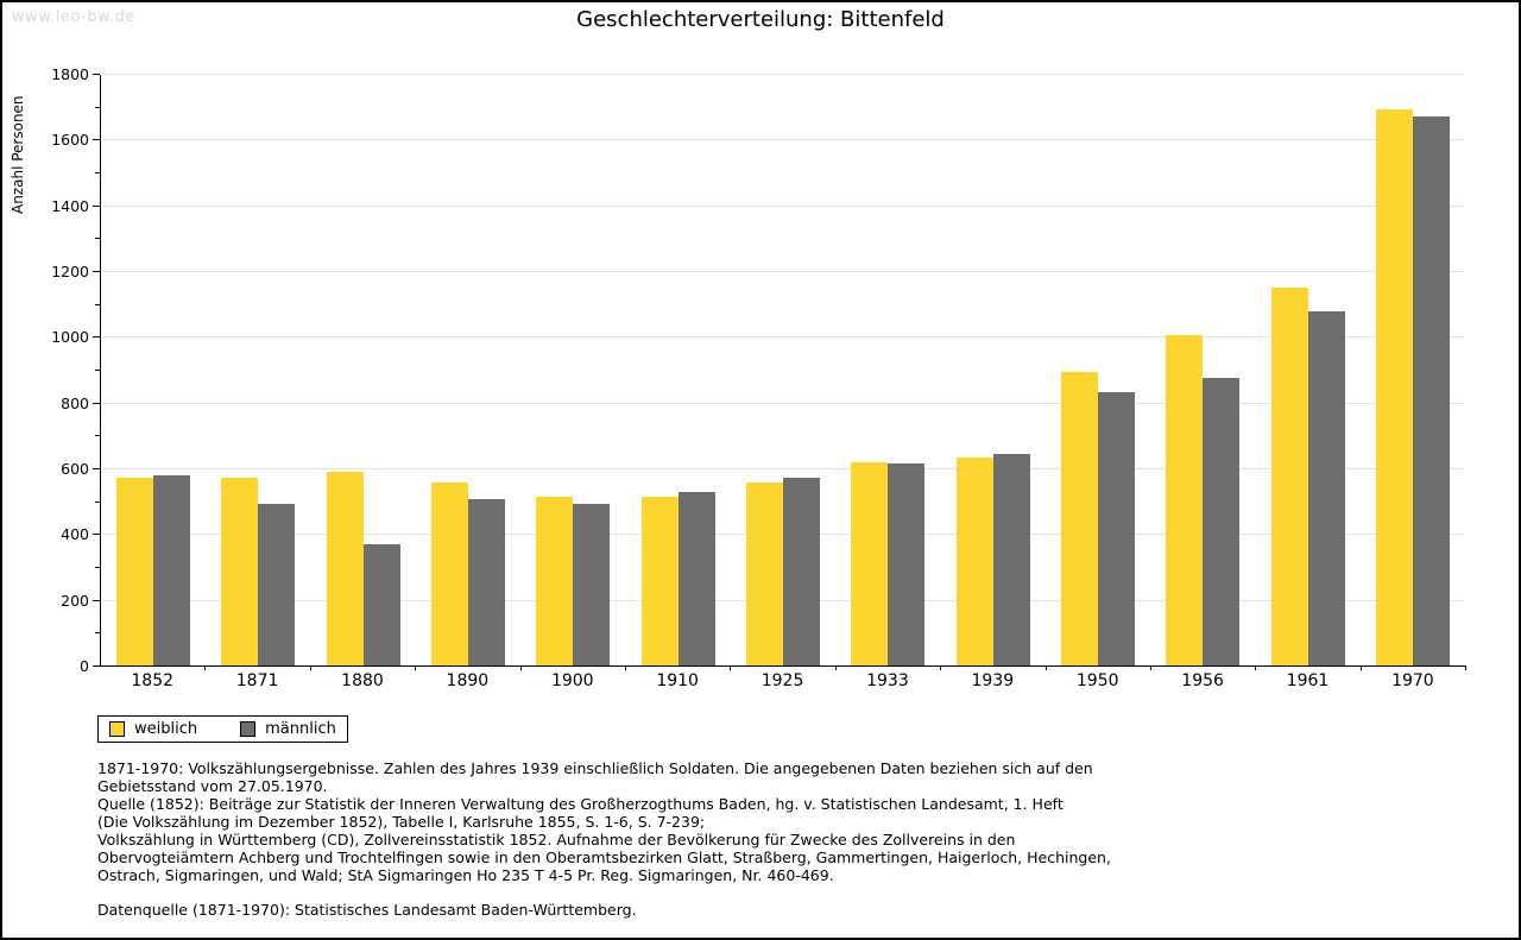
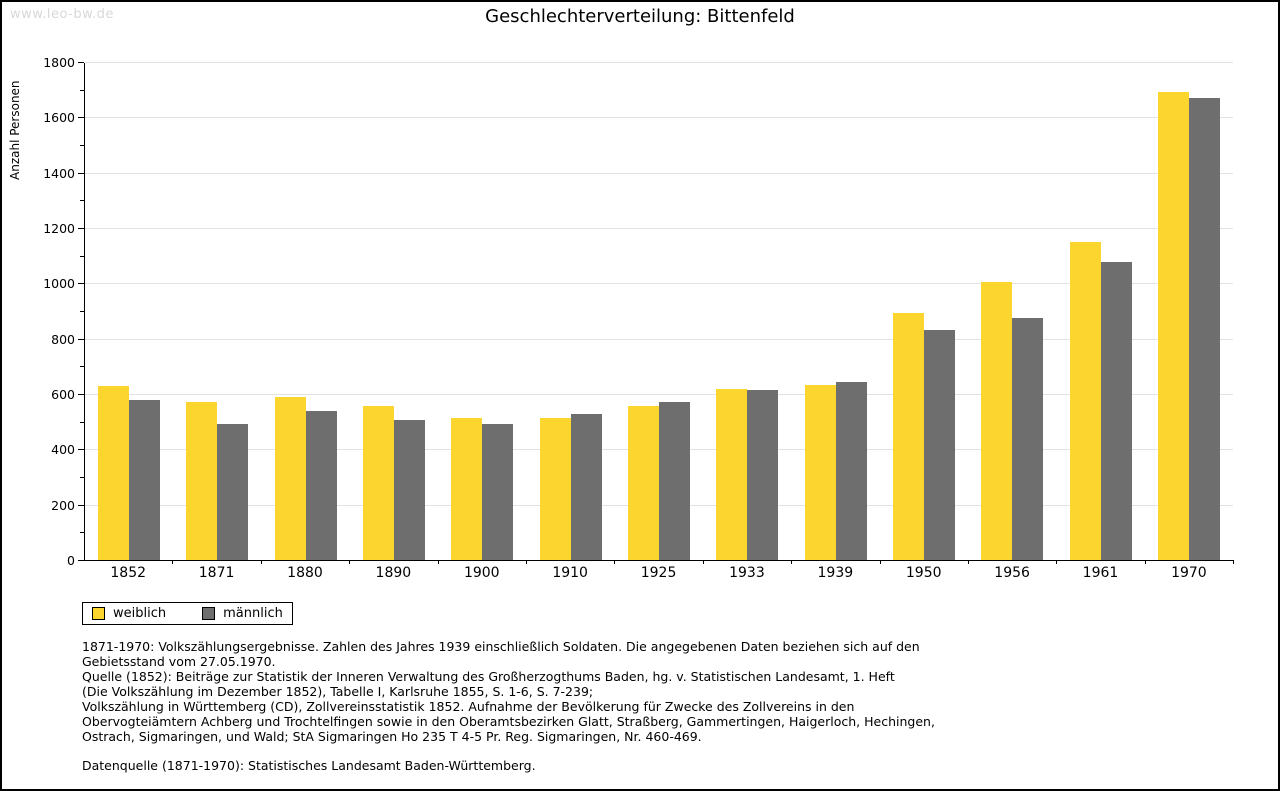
weiblich/1852: 570 -> 630
männlich/1880: 370 -> 540
